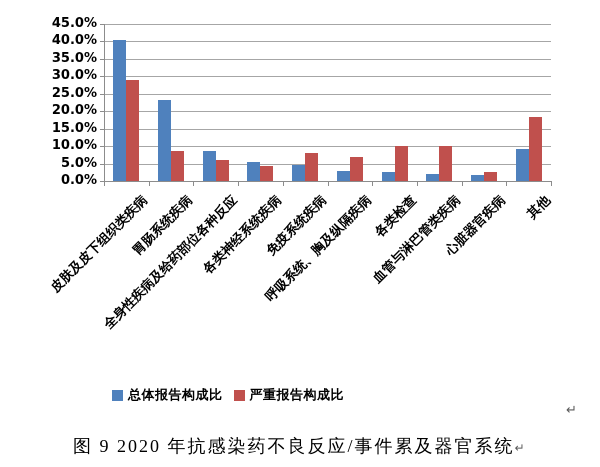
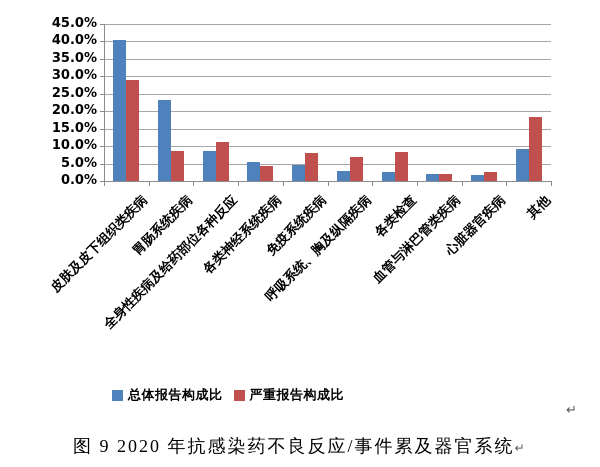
严重报告构成比/全身性疾病及给药部位各种反应: 6% -> 11%
严重报告构成比/各类检查: 10% -> 8%
严重报告构成比/血管与淋巴管类疾病: 10% -> 2%
